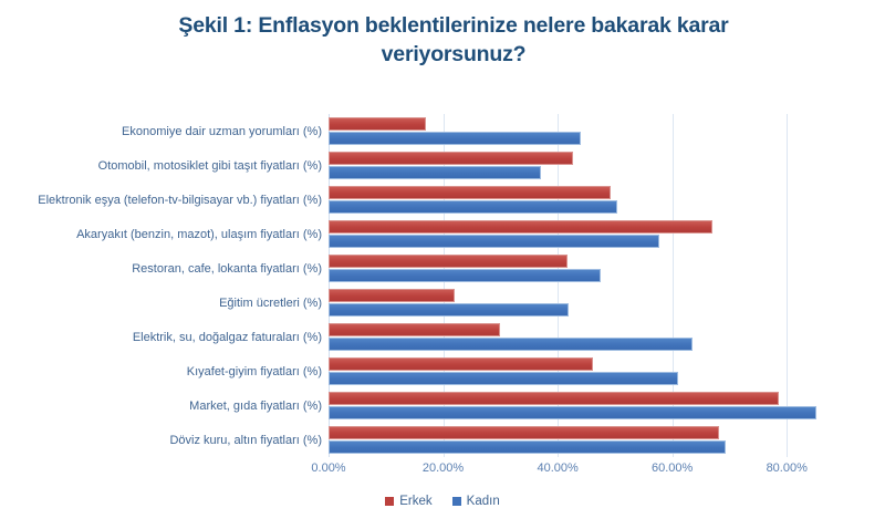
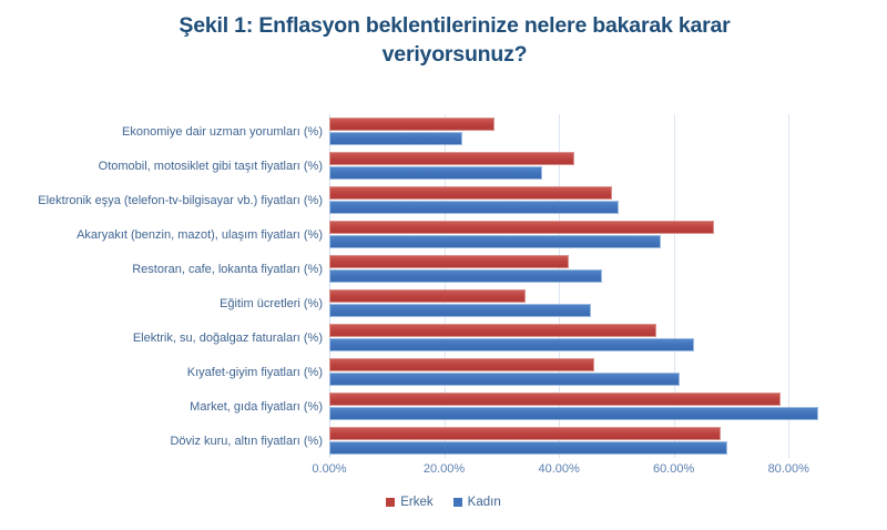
Erkek/Ekonomiye dair uzman yorumları (%): 17% -> 29%
Kadın/Ekonomiye dair uzman yorumları (%): 44% -> 23%
Erkek/Eğitim ücretleri (%): 22% -> 34%
Kadın/Eğitim ücretleri (%): 42% -> 46%
Erkek/Elektrik, su, doğalgaz faturaları (%): 30% -> 57%
